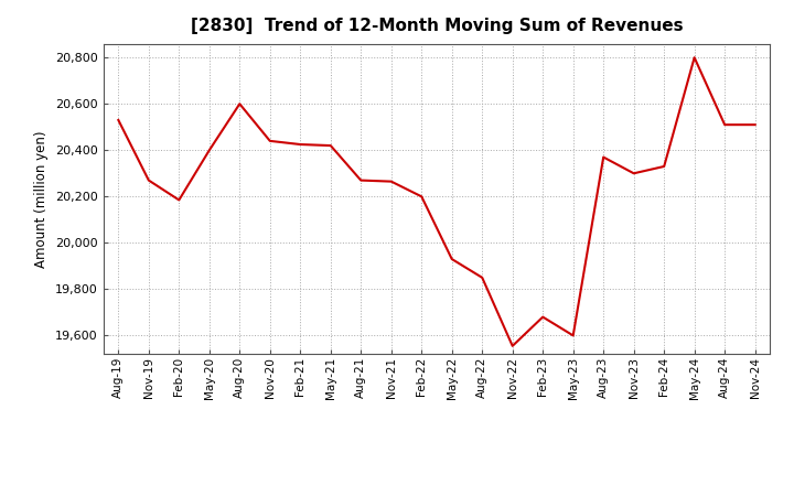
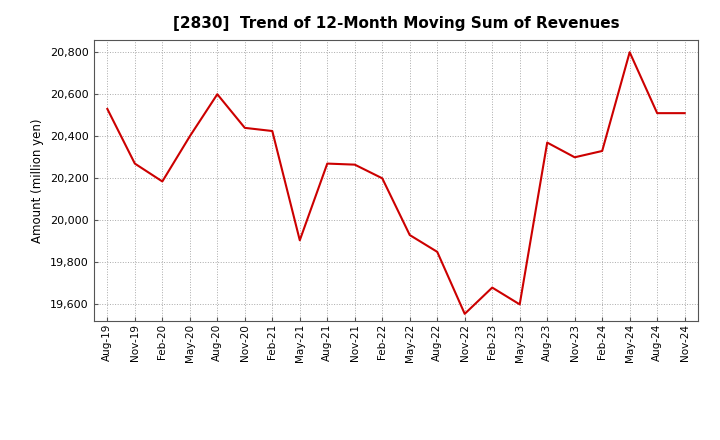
May-21: 20,420 -> 19,905
